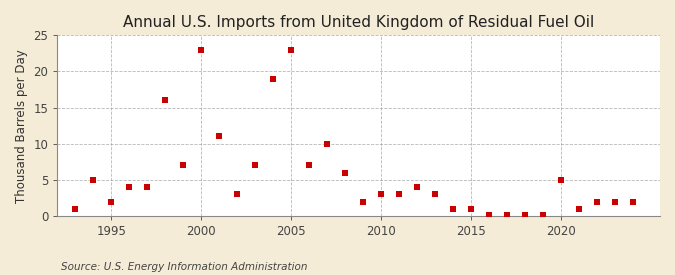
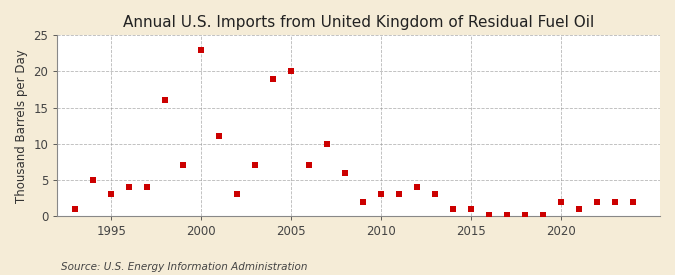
1995: 2.0 -> 3.0
2005: 23.0 -> 20.0
2020: 5.0 -> 2.0
